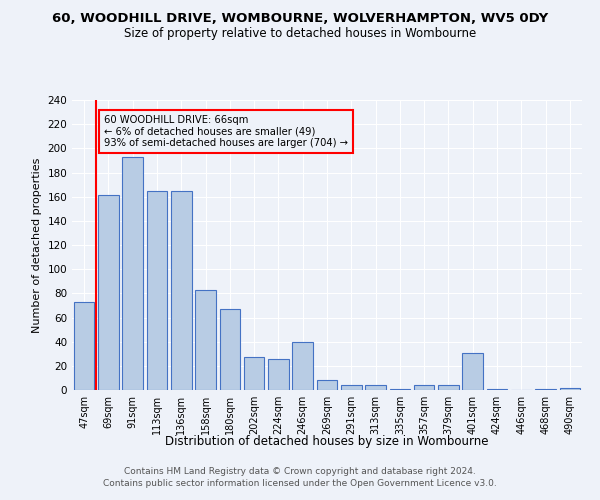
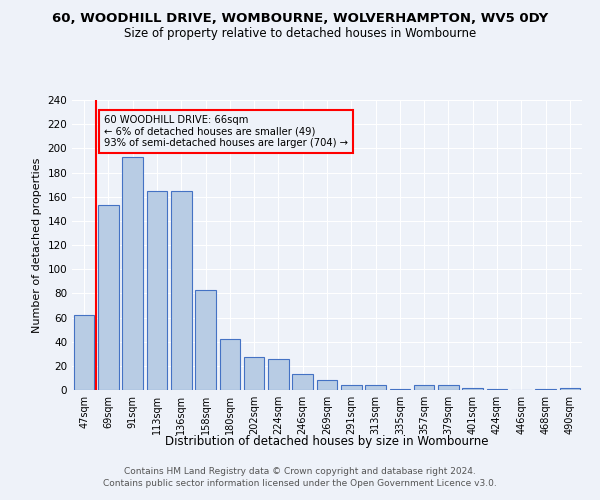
47sqm: 73 -> 62
69sqm: 161 -> 153
180sqm: 67 -> 42
246sqm: 40 -> 13
401sqm: 31 -> 2
